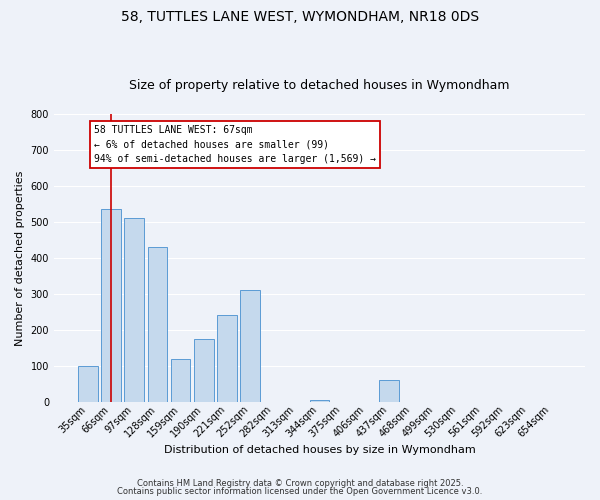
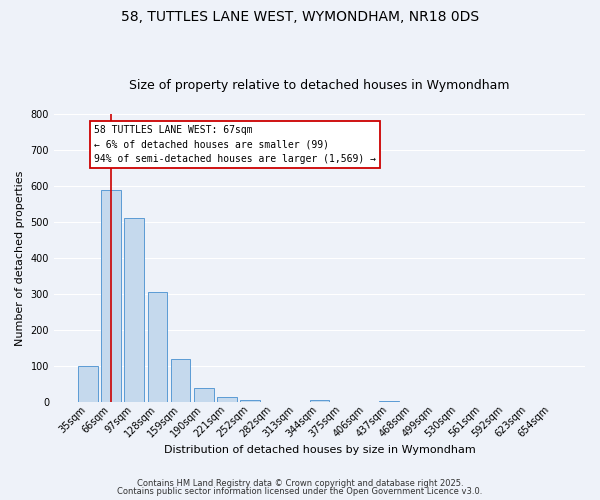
66sqm: 535 -> 590
128sqm: 430 -> 305
190sqm: 175 -> 38
221sqm: 240 -> 14
252sqm: 310 -> 5
437sqm: 60 -> 3
